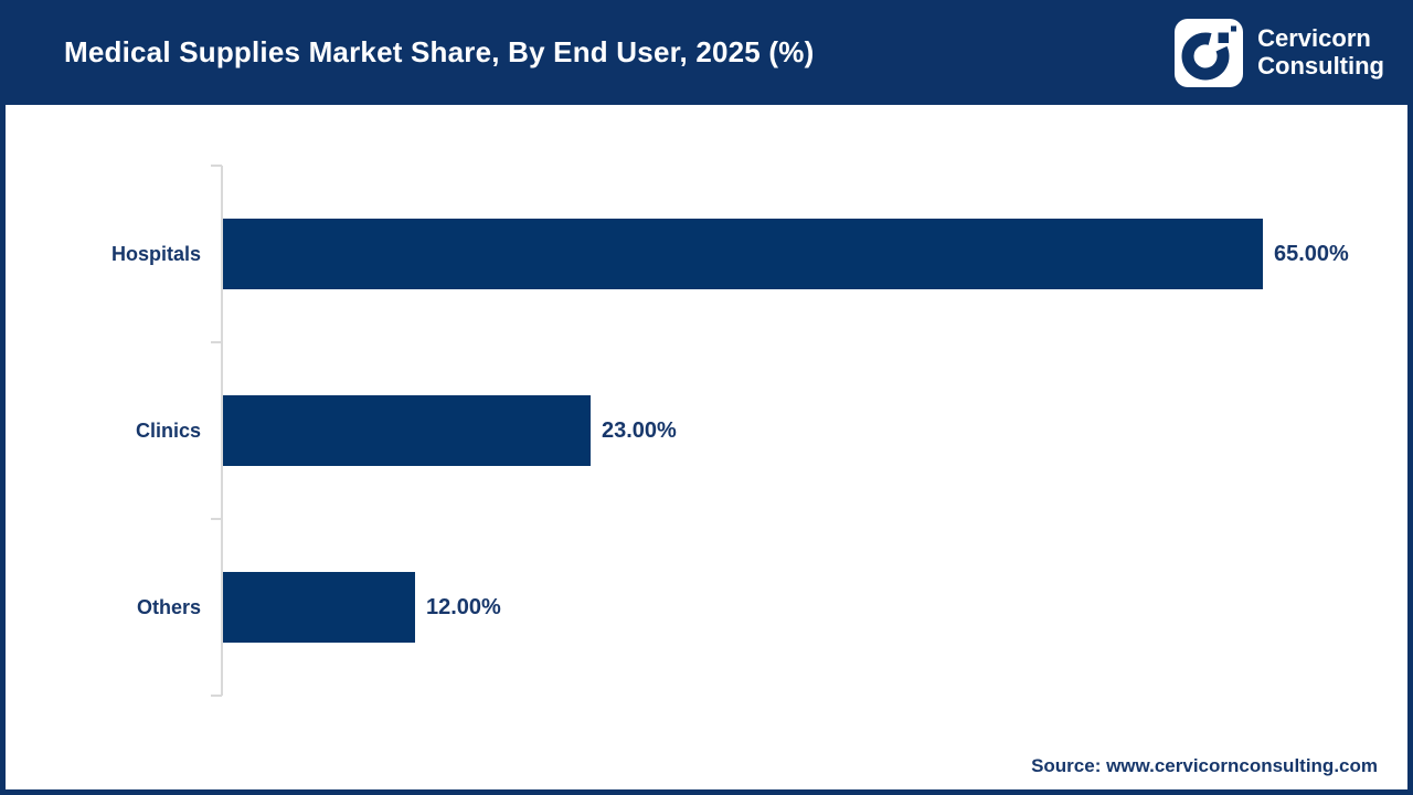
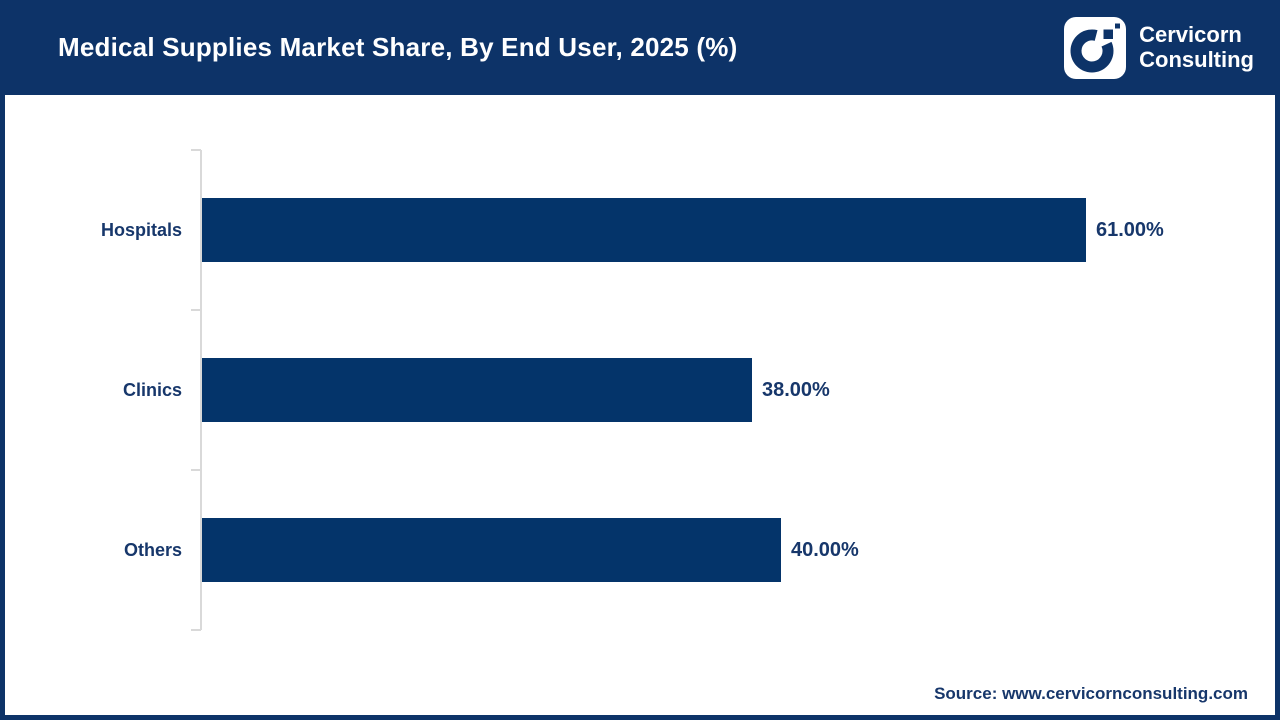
Hospitals: 65.00% -> 61.00%
Clinics: 23.00% -> 38.00%
Others: 12.00% -> 40.00%
